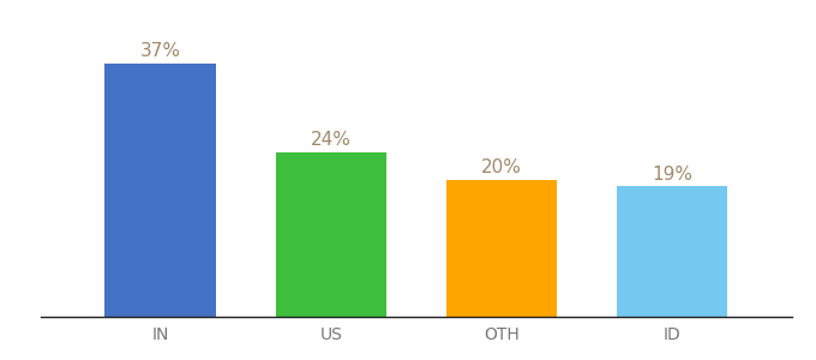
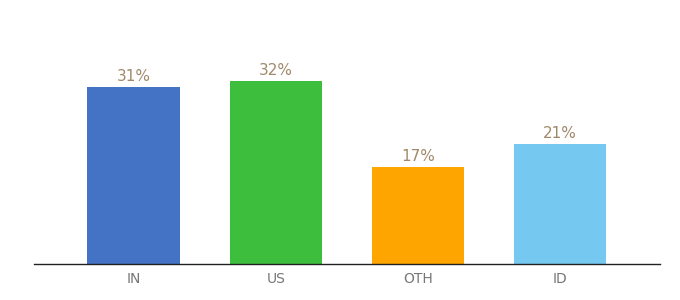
IN: 37% -> 31%
US: 24% -> 32%
OTH: 20% -> 17%
ID: 19% -> 21%
